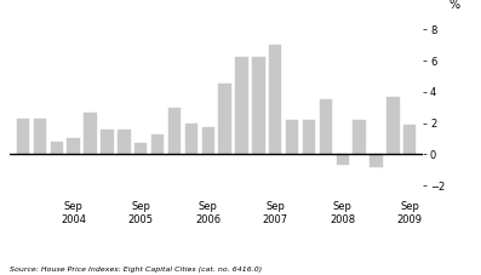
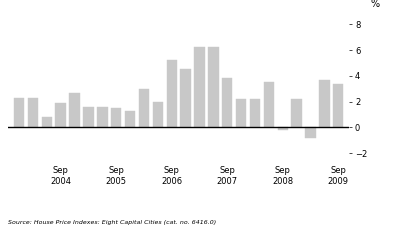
Sep 2004: 1.0 -> 1.9
Sep 2005: 0.7 -> 1.5
Sep 2006: 1.7 -> 5.2
Sep 2007: 7.0 -> 3.8
Sep 2008: -0.7 -> -0.2
Sep 2009: 1.9 -> 3.4
